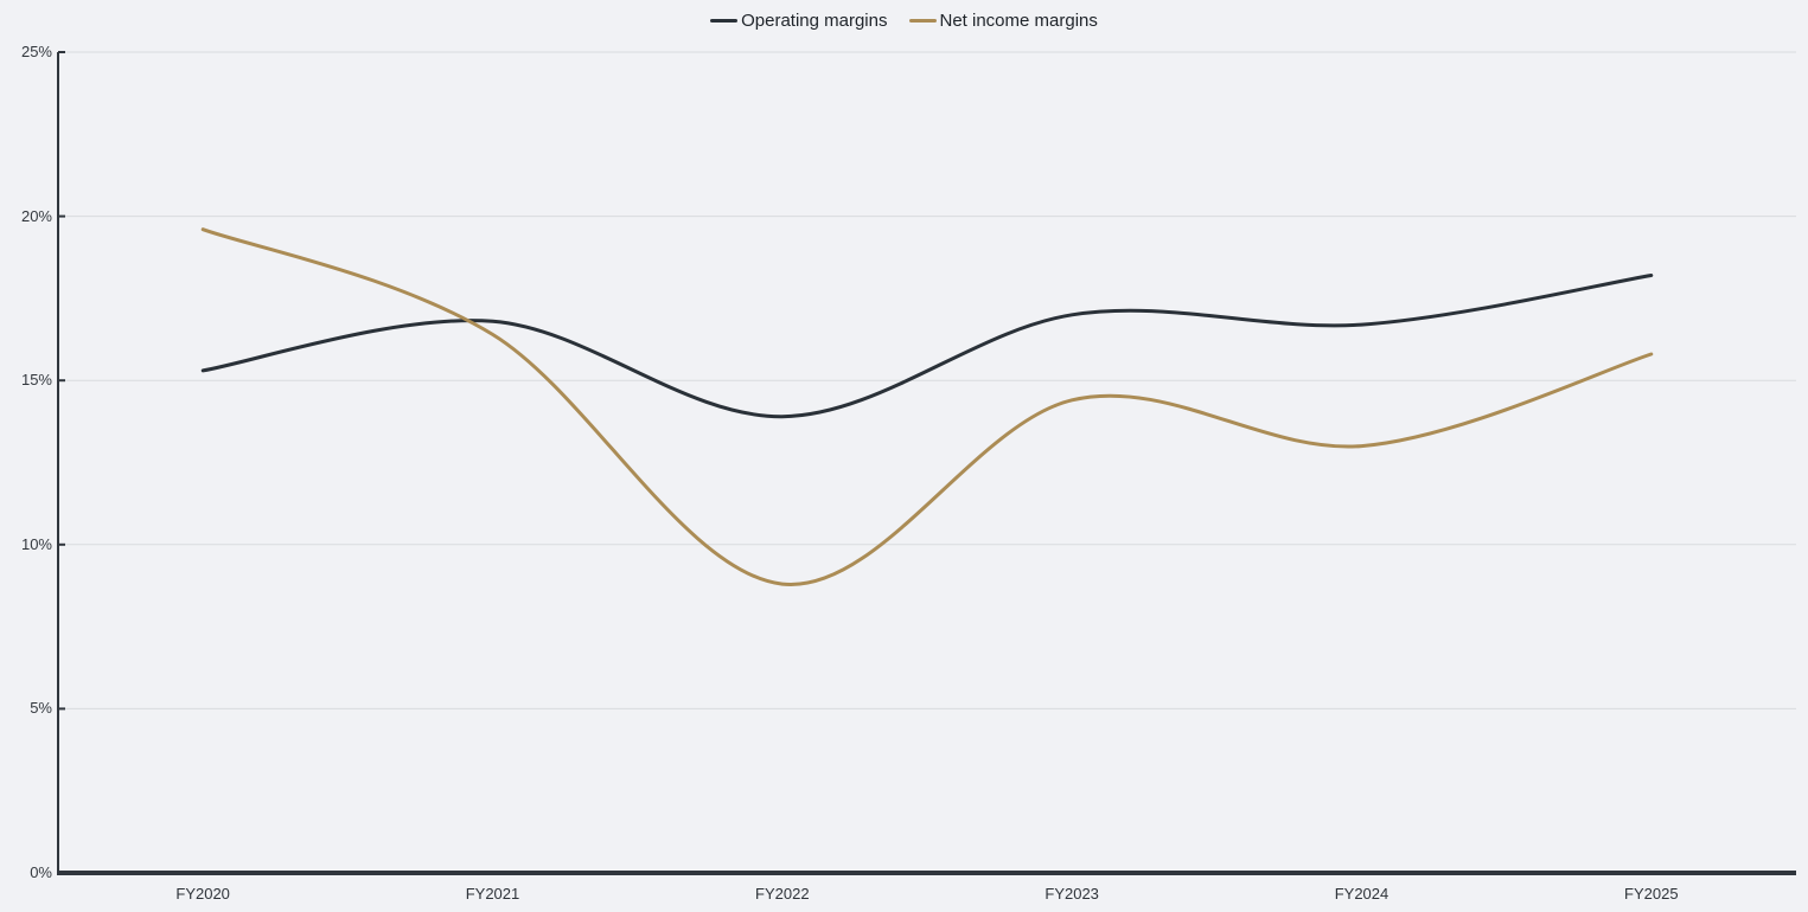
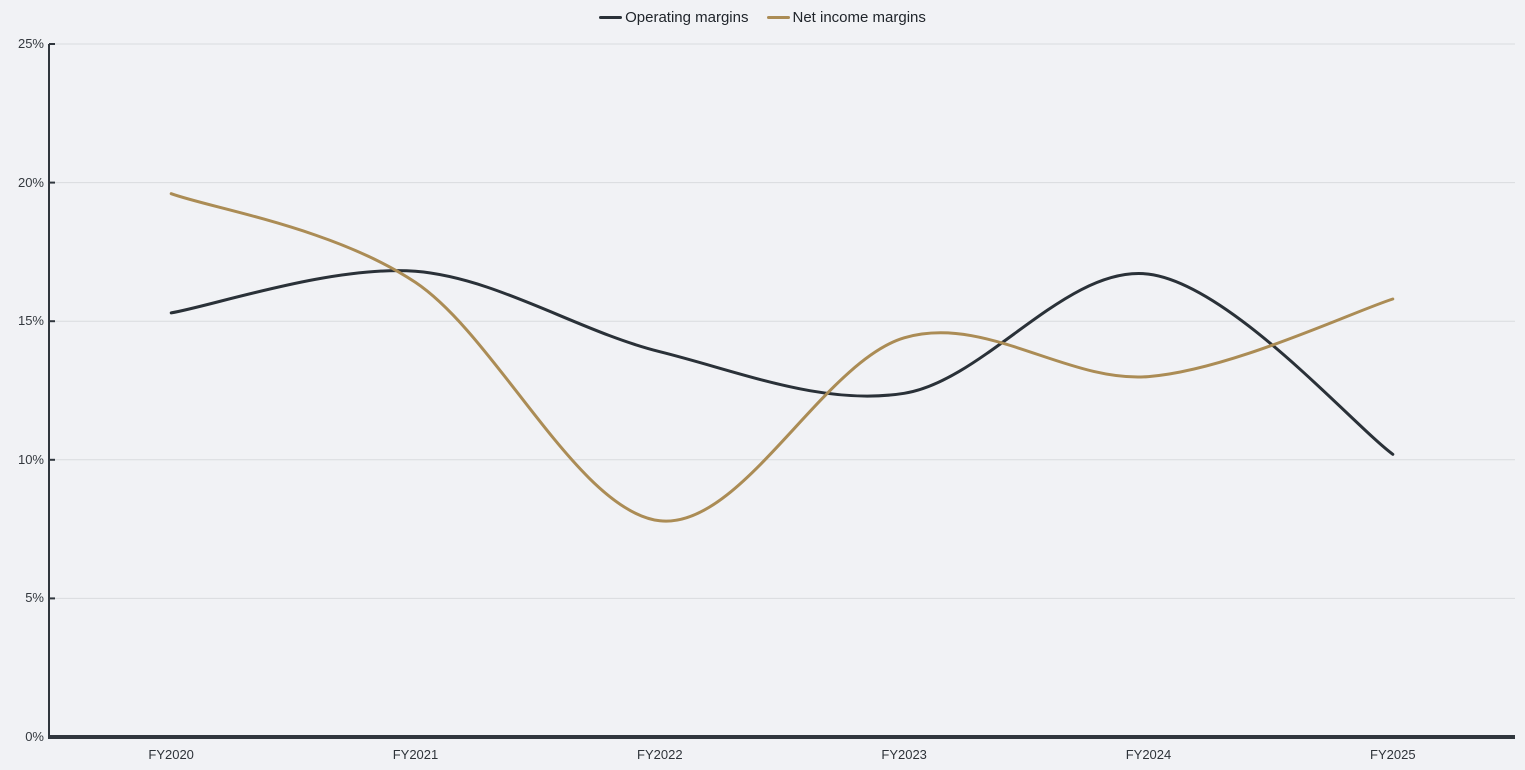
Net income margins/FY2022: 8.8% -> 7.8%
Operating margins/FY2023: 17.0% -> 12.4%
Operating margins/FY2025: 18.2% -> 10.2%
